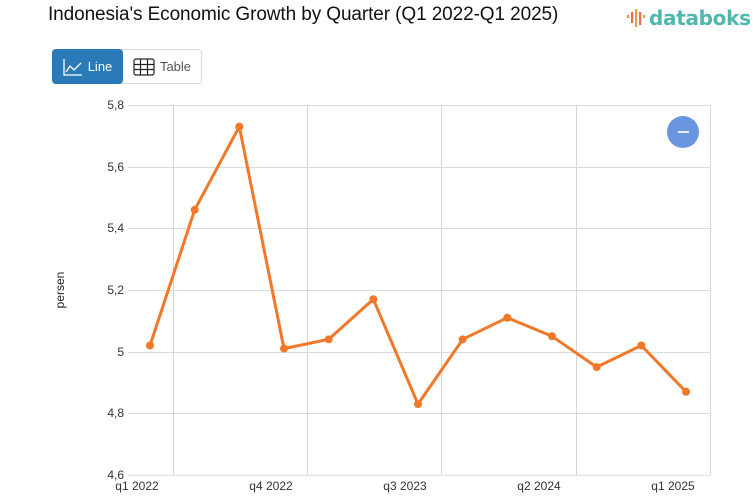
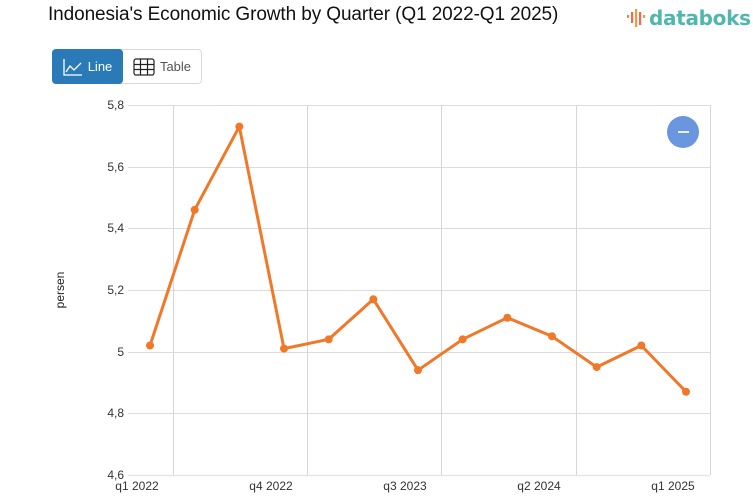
q3 2023: 4,83 -> 4,94
